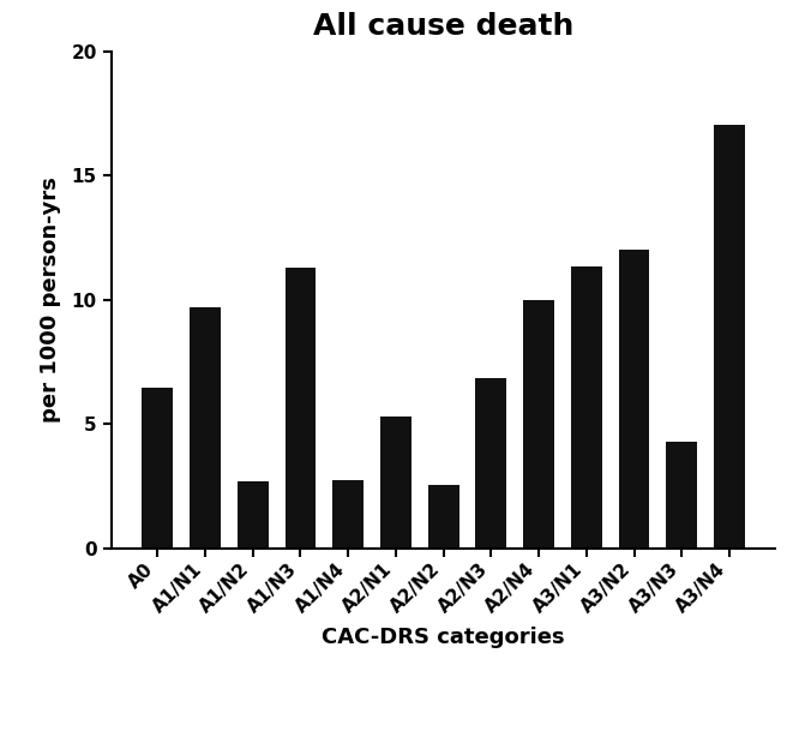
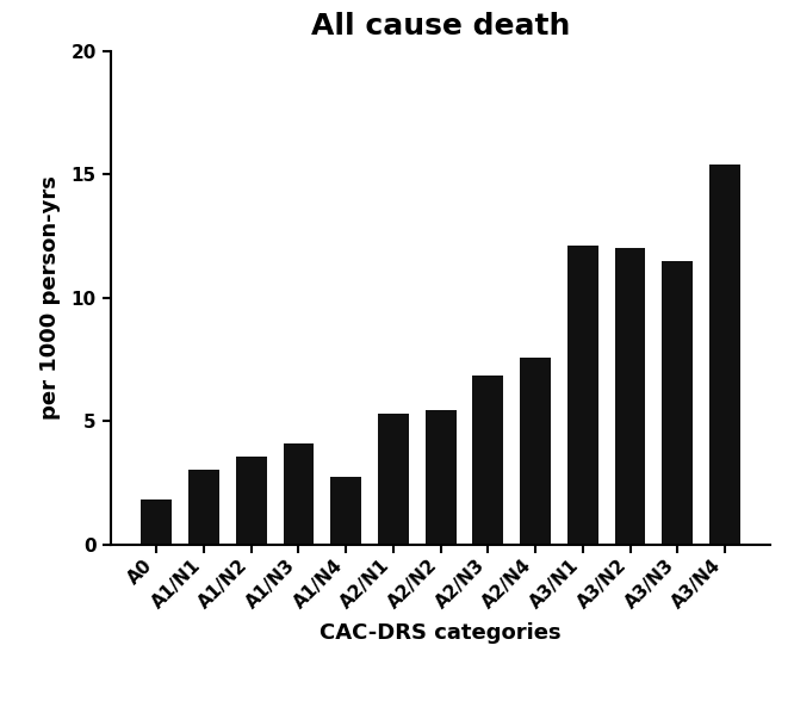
A0: 6.45 -> 1.80
A1/N1: 9.70 -> 3.05
A1/N2: 2.70 -> 3.55
A1/N3: 11.30 -> 4.10
A2/N2: 2.55 -> 5.45
A2/N4: 10.00 -> 7.55
A3/N1: 11.35 -> 12.10
A3/N3: 4.30 -> 11.50
A3/N4: 17.05 -> 15.40
